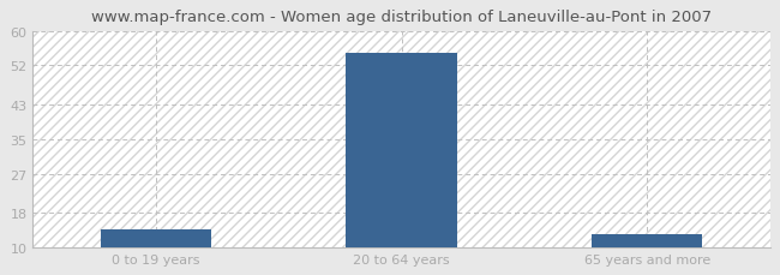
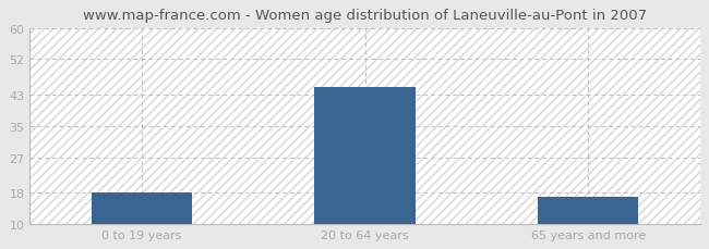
0 to 19 years: 14 -> 18
20 to 64 years: 55 -> 45
65 years and more: 13 -> 17
